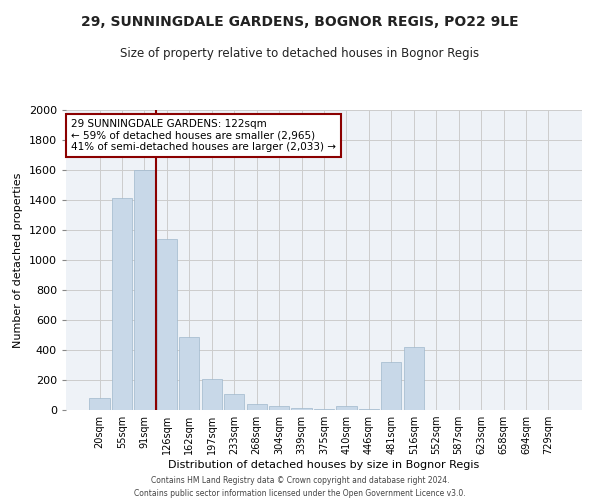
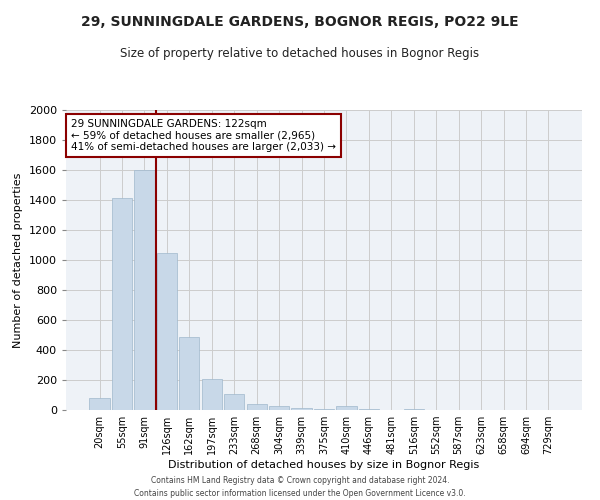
126sqm: 1140 -> 1050
481sqm: 320 -> 0
516sqm: 420 -> 0
